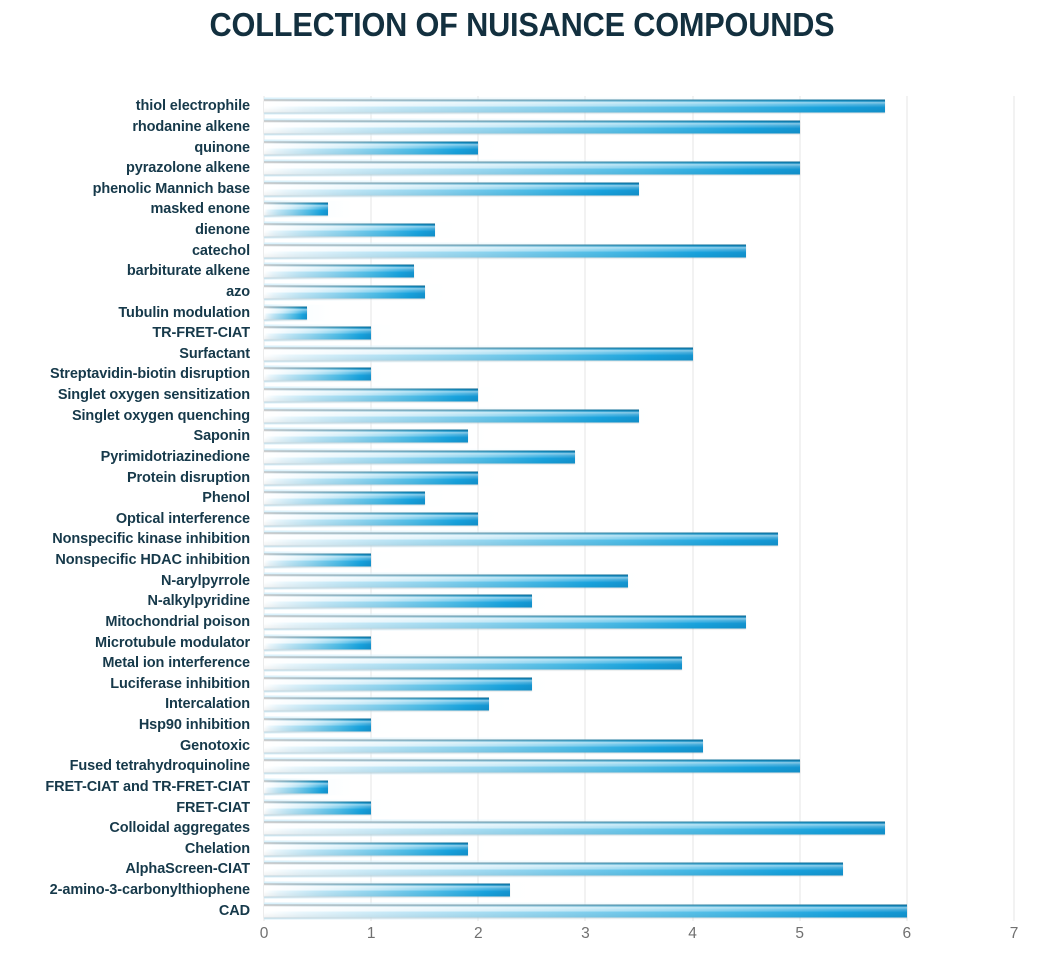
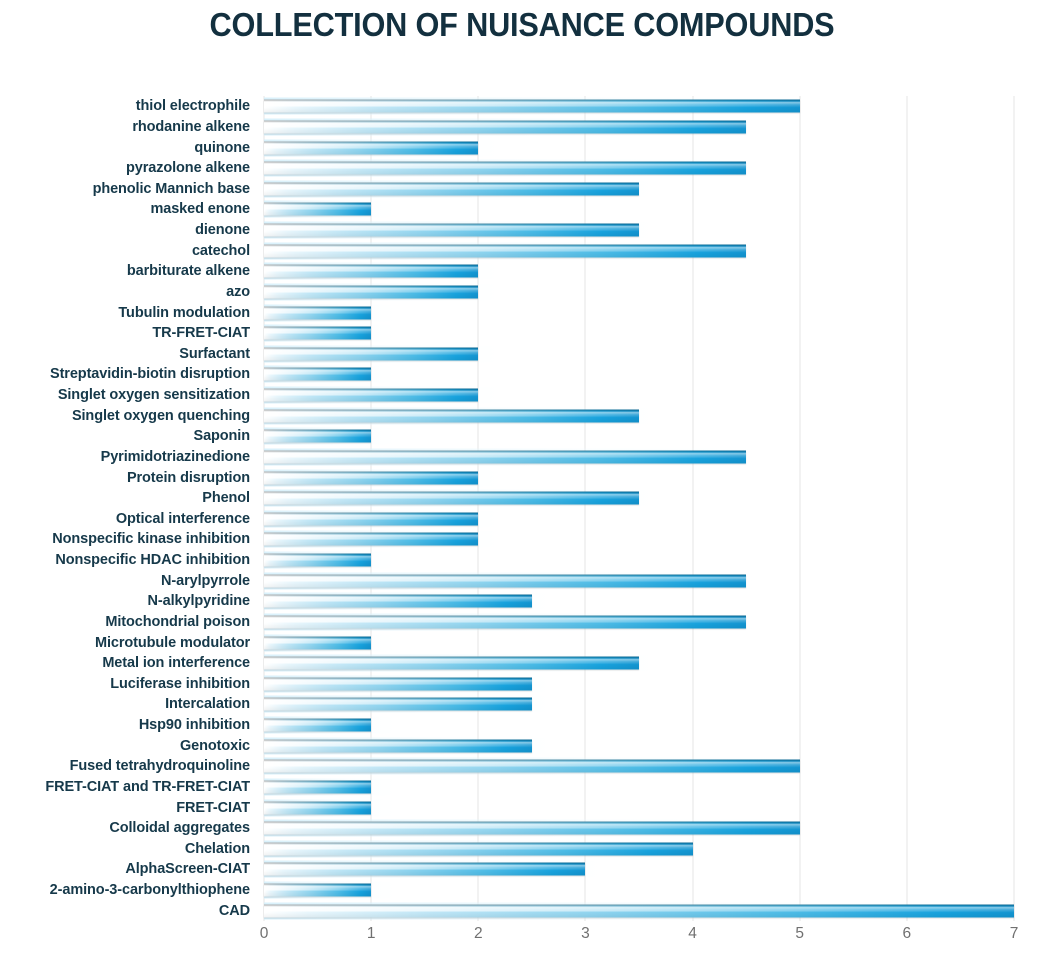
thiol electrophile: 5.8 -> 5.0
rhodanine alkene: 5.0 -> 4.5
pyrazolone alkene: 5.0 -> 4.5
masked enone: 0.6 -> 1.0
dienone: 1.6 -> 3.5
barbiturate alkene: 1.4 -> 2.0
azo: 1.5 -> 2.0
Tubulin modulation: 0.4 -> 1.0
Surfactant: 4.0 -> 2.0
Saponin: 1.9 -> 1.0
Pyrimidotriazinedione: 2.9 -> 4.5
Phenol: 1.5 -> 3.5
Nonspecific kinase inhibition: 4.8 -> 2.0
N-arylpyrrole: 3.4 -> 4.5
Metal ion interference: 3.9 -> 3.5
Intercalation: 2.1 -> 2.5
Genotoxic: 4.1 -> 2.5
FRET-CIAT and TR-FRET-CIAT: 0.6 -> 1.0
Colloidal aggregates: 5.8 -> 5.0
Chelation: 1.9 -> 4.0
AlphaScreen-CIAT: 5.4 -> 3.0
2-amino-3-carbonylthiophene: 2.3 -> 1.0
CAD: 6.0 -> 7.0
